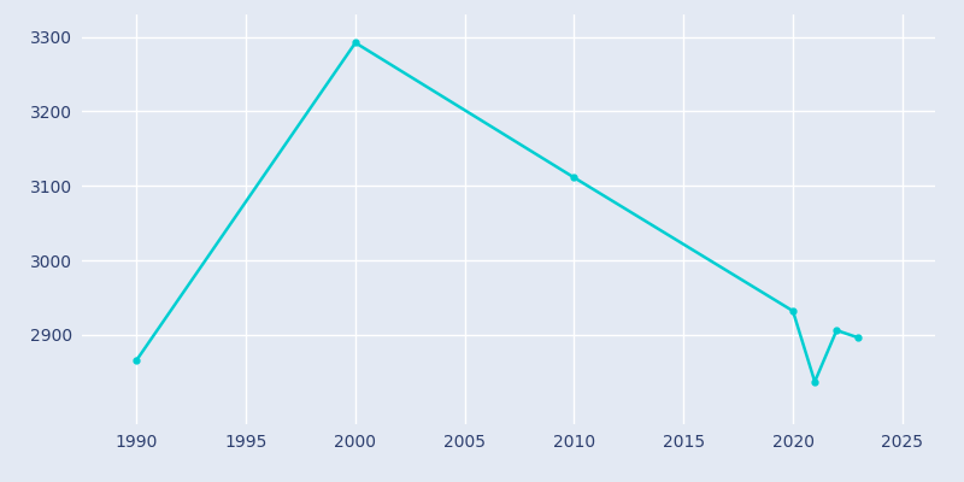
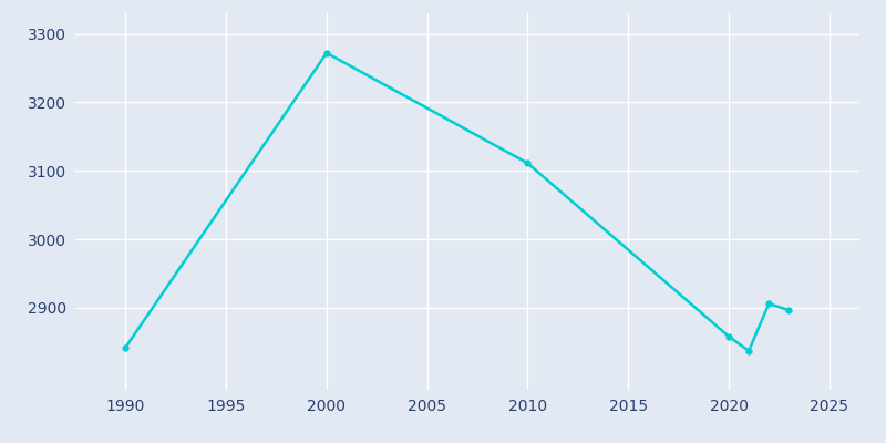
1990: 2866 -> 2842
2000: 3292 -> 3272
2020: 2932 -> 2858
